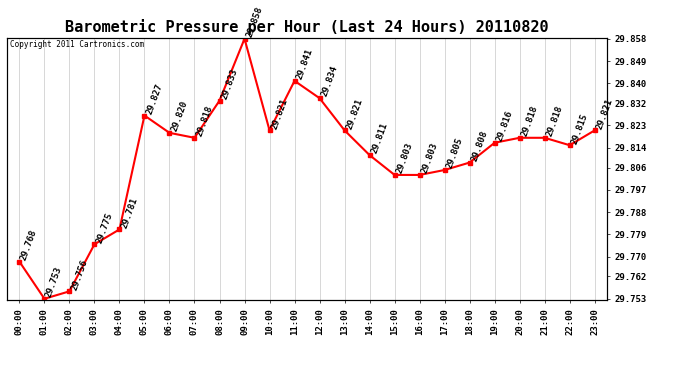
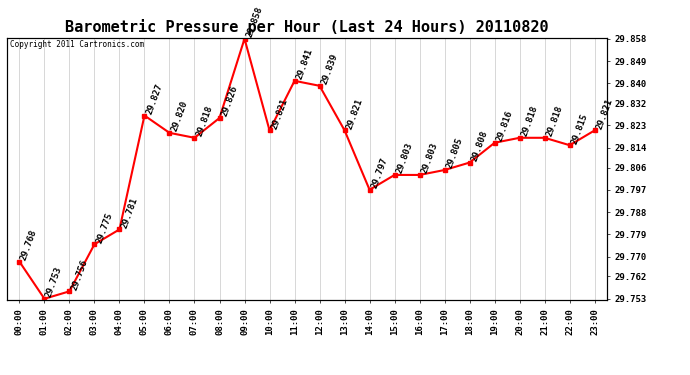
08:00: 29.833 -> 29.826
12:00: 29.834 -> 29.839
14:00: 29.811 -> 29.797
